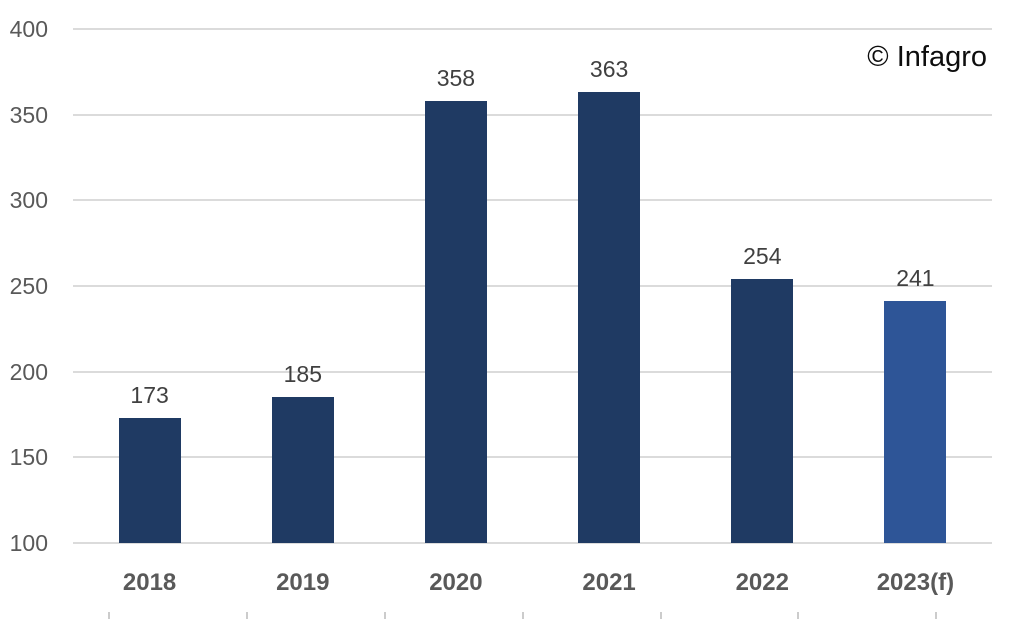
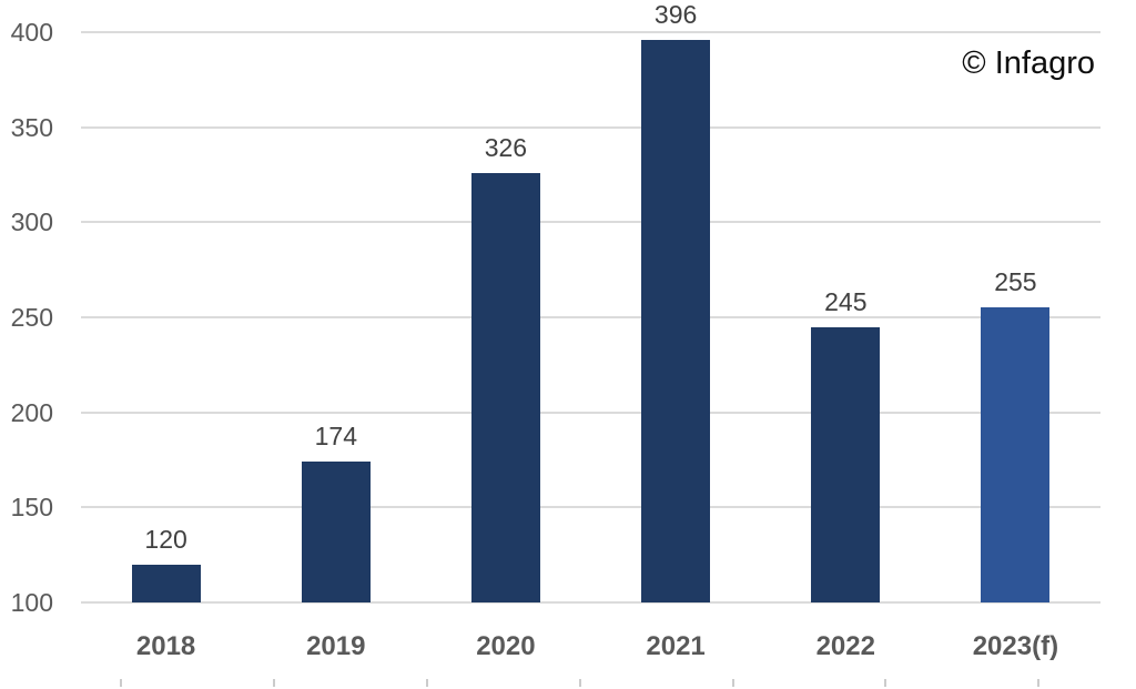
2018: 173 -> 120
2019: 185 -> 174
2020: 358 -> 326
2021: 363 -> 396
2022: 254 -> 245
2023(f): 241 -> 255
